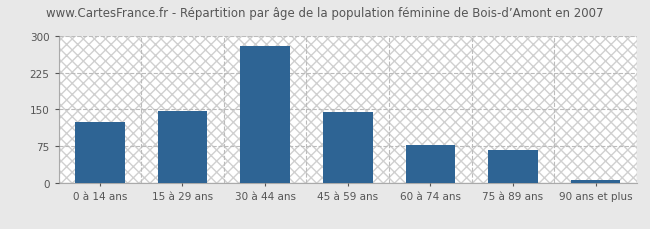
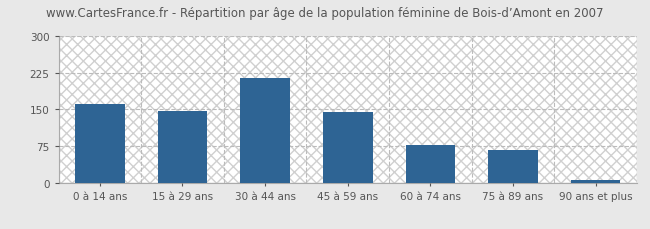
0 à 14 ans: 125 -> 160
30 à 44 ans: 280 -> 215
